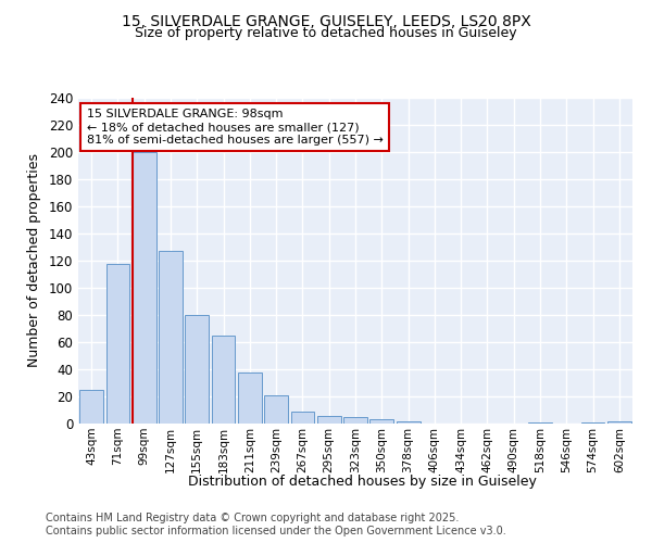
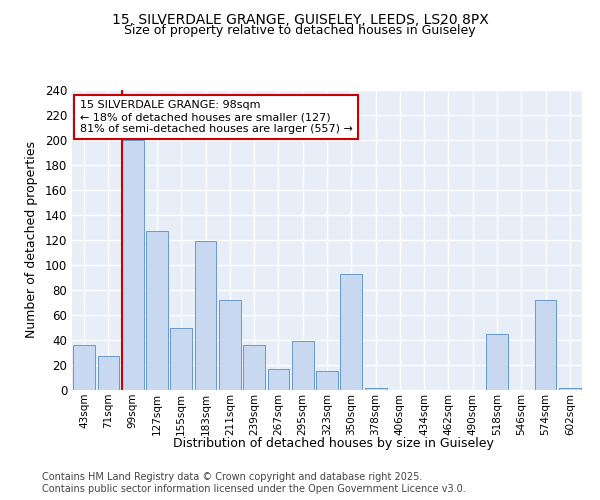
43sqm: 25 -> 36
71sqm: 118 -> 27
155sqm: 80 -> 50
183sqm: 65 -> 119
211sqm: 38 -> 72
239sqm: 21 -> 36
267sqm: 9 -> 17
295sqm: 6 -> 39
323sqm: 5 -> 15
350sqm: 3 -> 93
518sqm: 1 -> 45
574sqm: 1 -> 72
